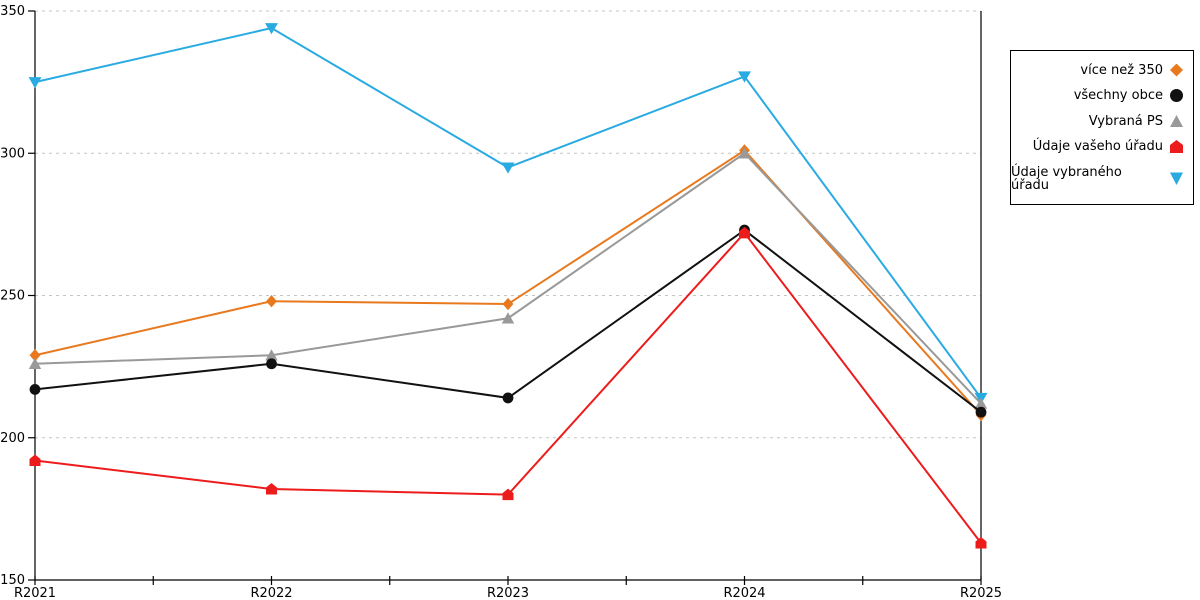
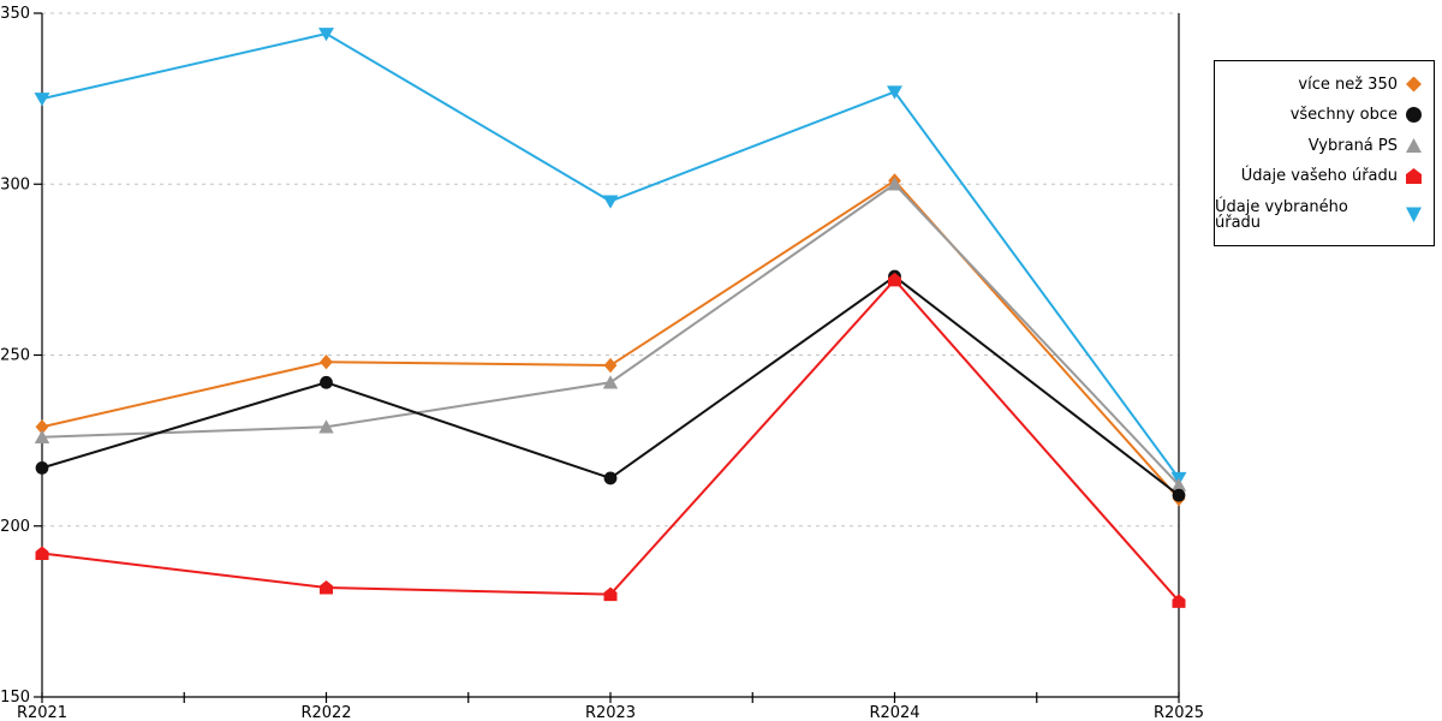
všechny obce/R2022: 226 -> 242
Údaje vašeho úřadu/R2025: 163 -> 178
